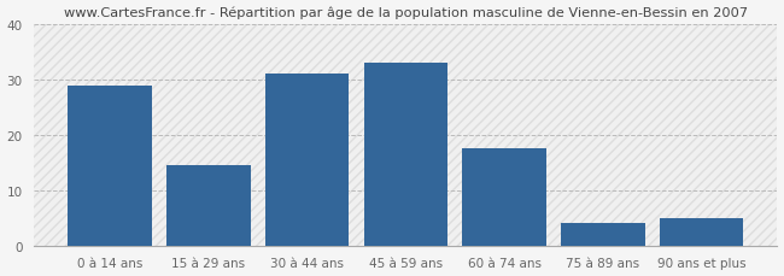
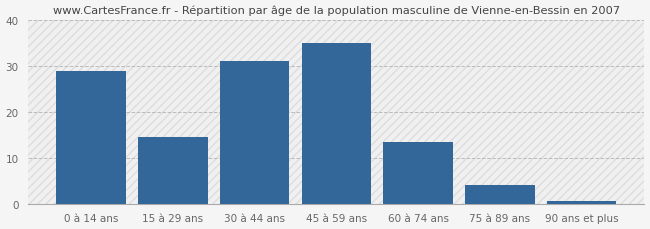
45 à 59 ans: 33.0 -> 35.0
60 à 74 ans: 17.5 -> 13.5
90 ans et plus: 5.0 -> 0.5
